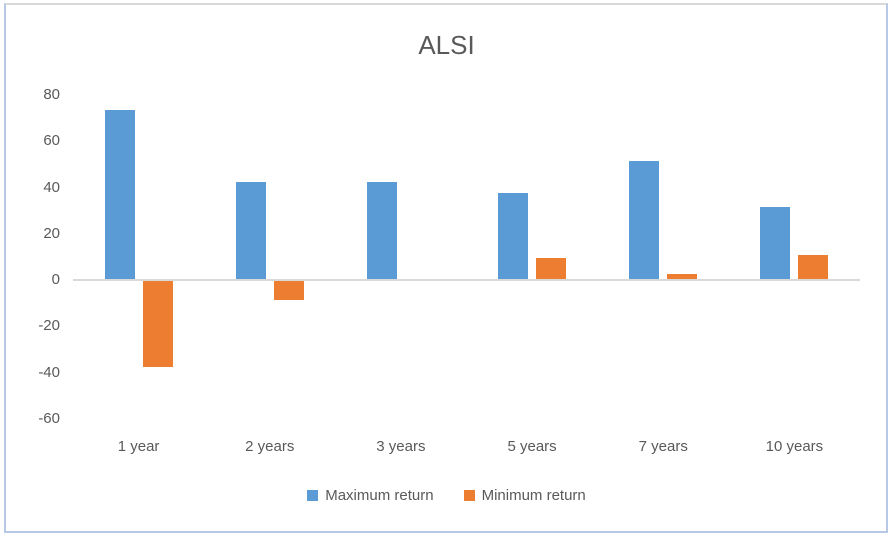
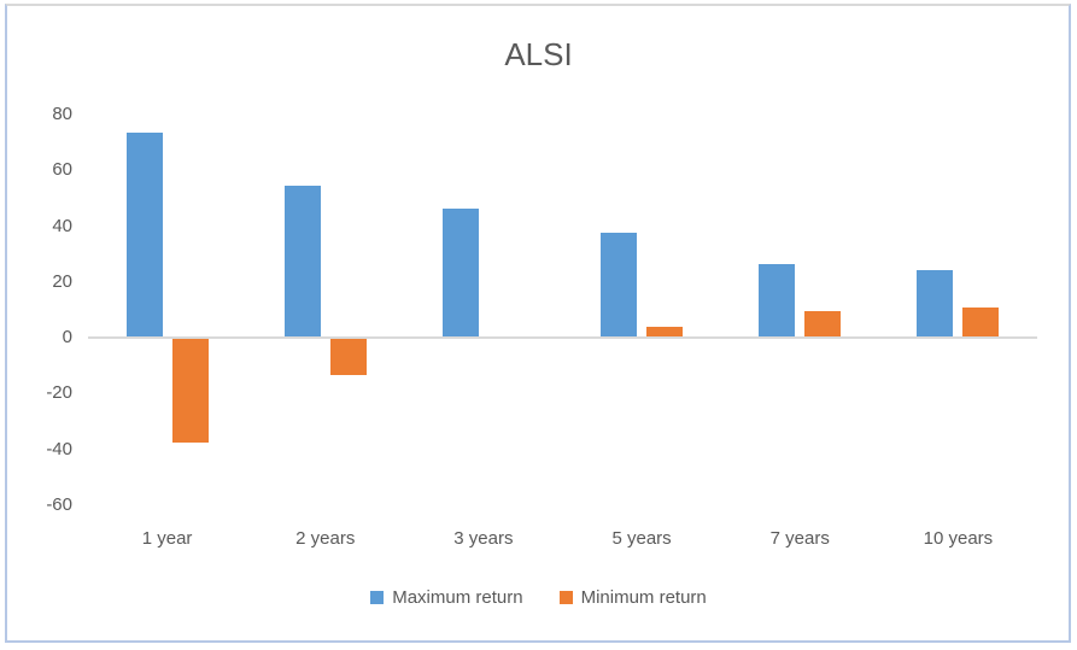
Maximum return/2 years: 42 -> 54
Minimum return/2 years: -8 -> -13
Maximum return/3 years: 42 -> 46
Minimum return/5 years: 9 -> 4
Maximum return/7 years: 51 -> 26
Minimum return/7 years: 2 -> 9
Maximum return/10 years: 31 -> 24
